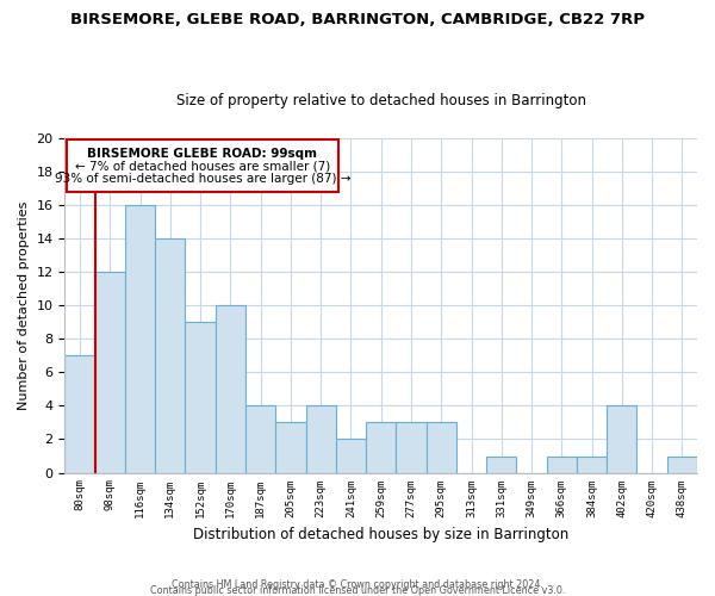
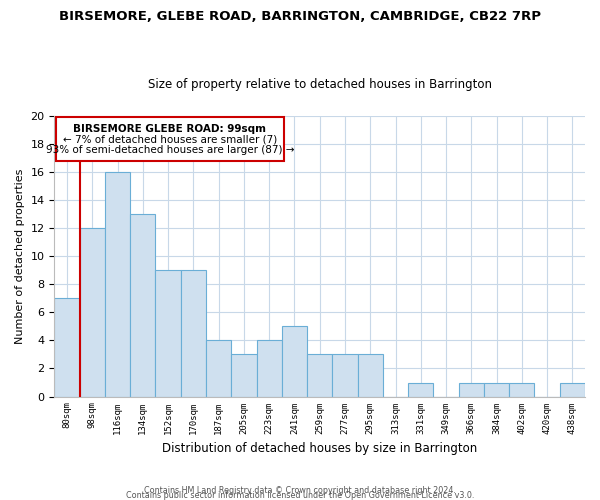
134sqm: 14 -> 13
170sqm: 10 -> 9
241sqm: 2 -> 5
402sqm: 4 -> 1
